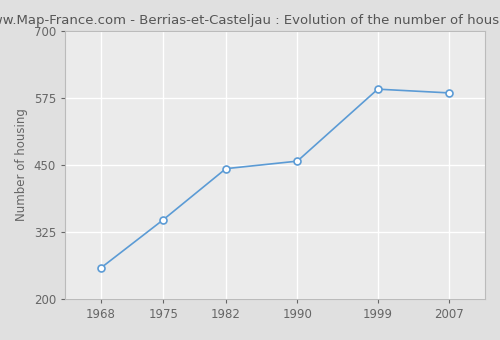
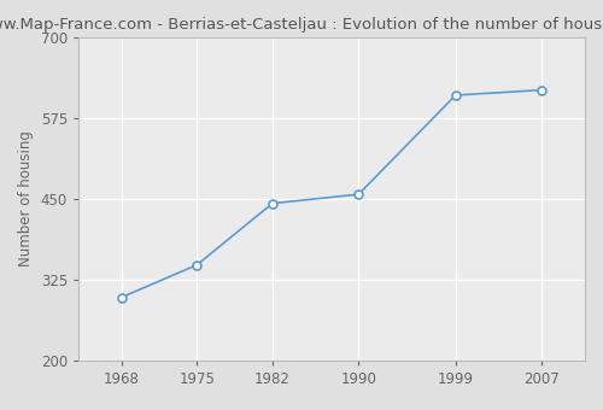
1968: 258 -> 298
1999: 591 -> 610
2007: 584 -> 618
